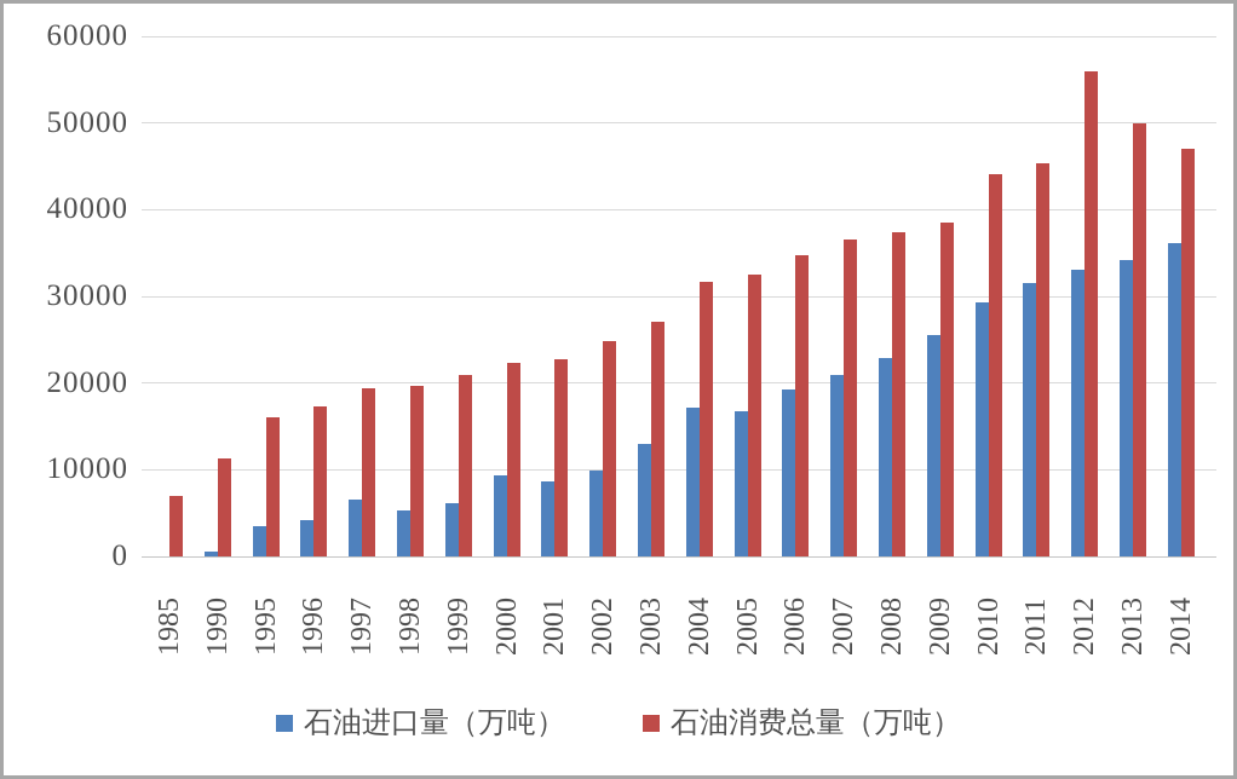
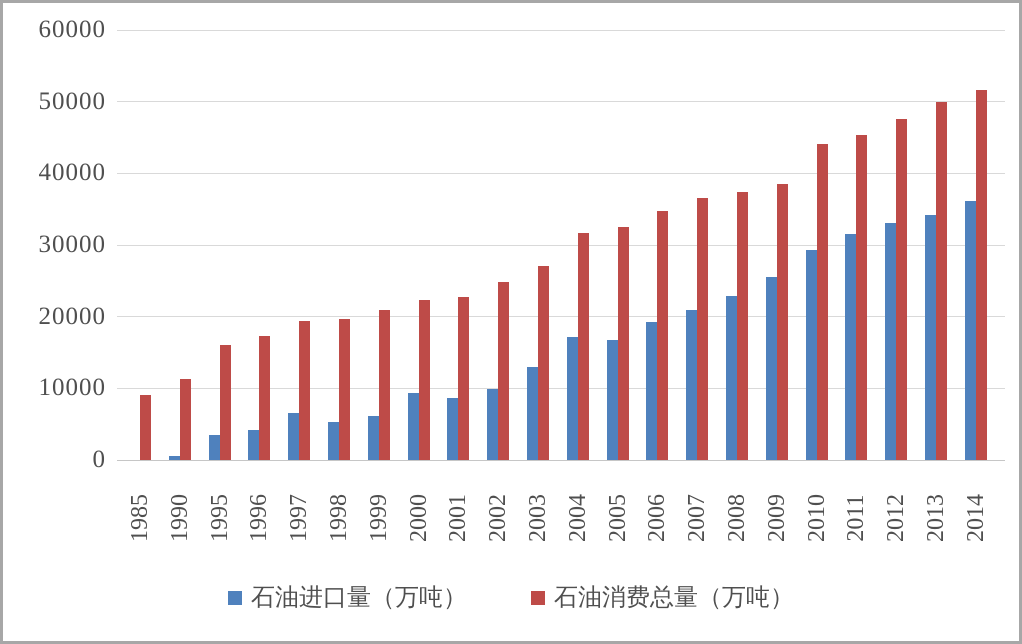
石油消费总量（万吨）/1985: 7000 -> 9000
石油消费总量（万吨）/2012: 56000 -> 48000
石油消费总量（万吨）/2014: 47000 -> 52000
